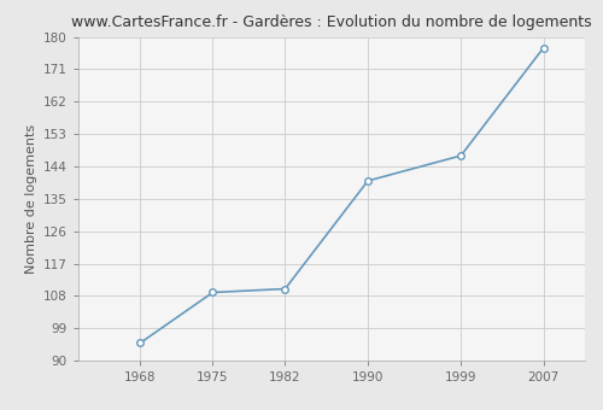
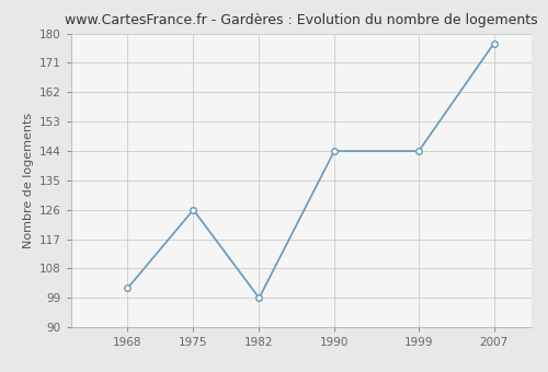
1968: 95 -> 102
1975: 109 -> 126
1982: 110 -> 99
1990: 140 -> 144
1999: 147 -> 144
